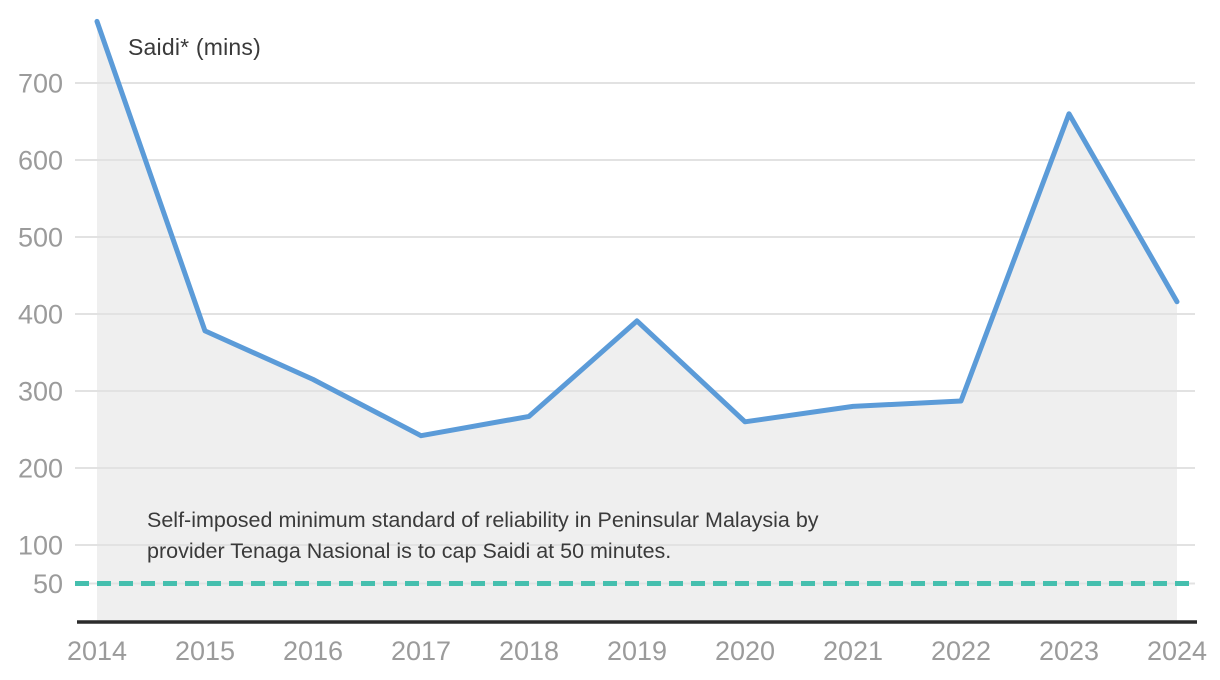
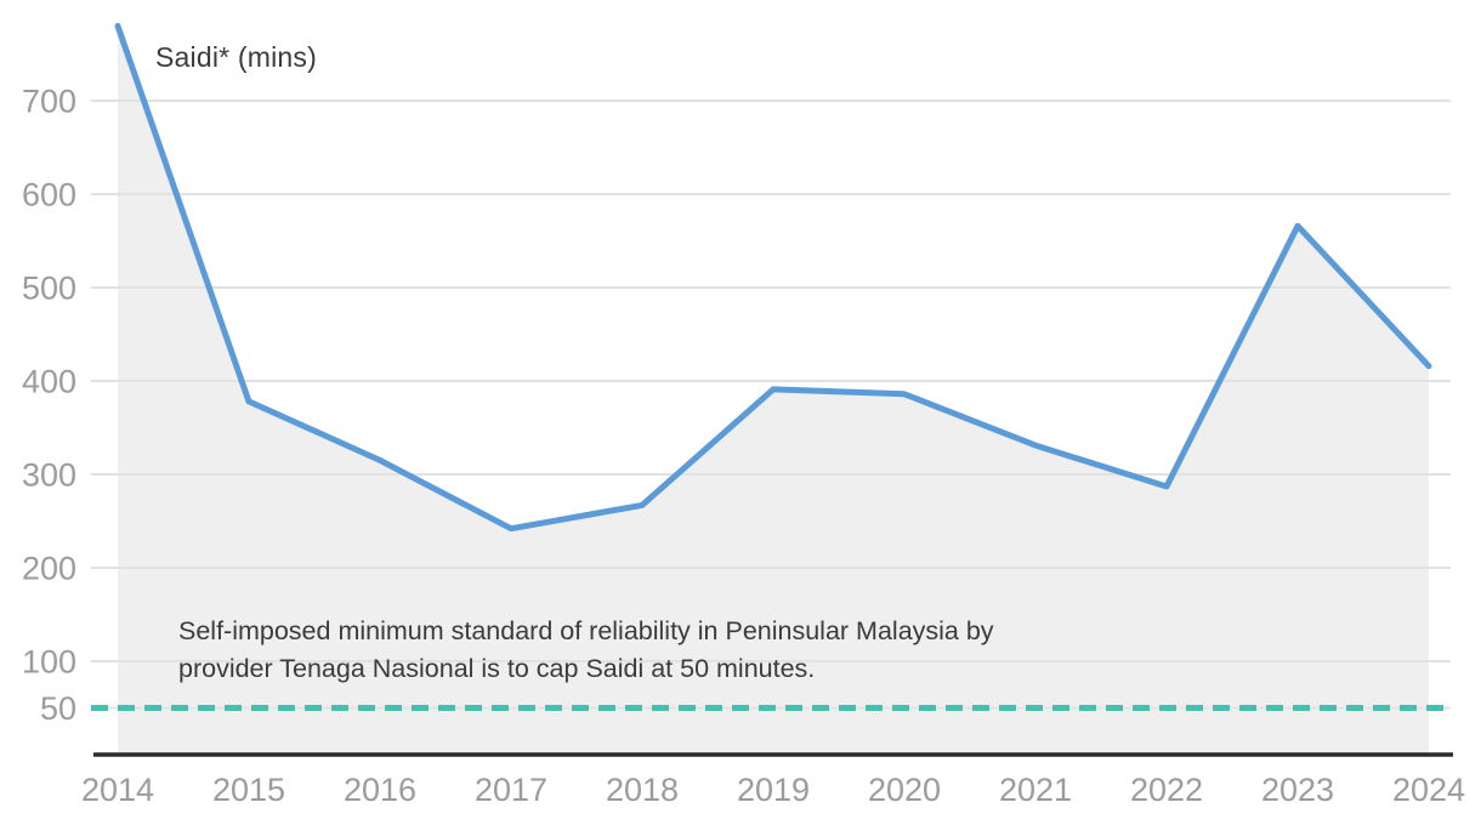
2020: 260 -> 390
2021: 280 -> 330
2023: 660 -> 570
